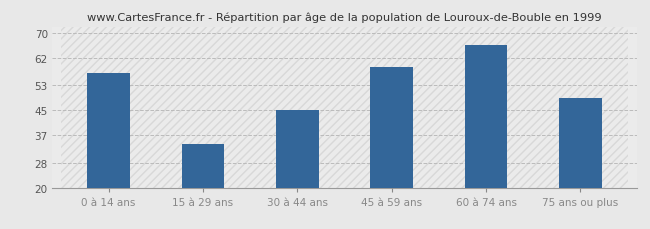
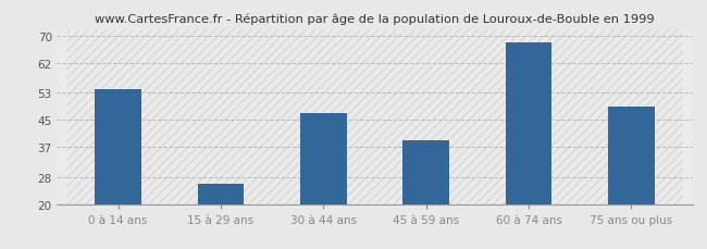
0 à 14 ans: 57 -> 54
15 à 29 ans: 34 -> 26
30 à 44 ans: 45 -> 47
45 à 59 ans: 59 -> 39
60 à 74 ans: 66 -> 68
